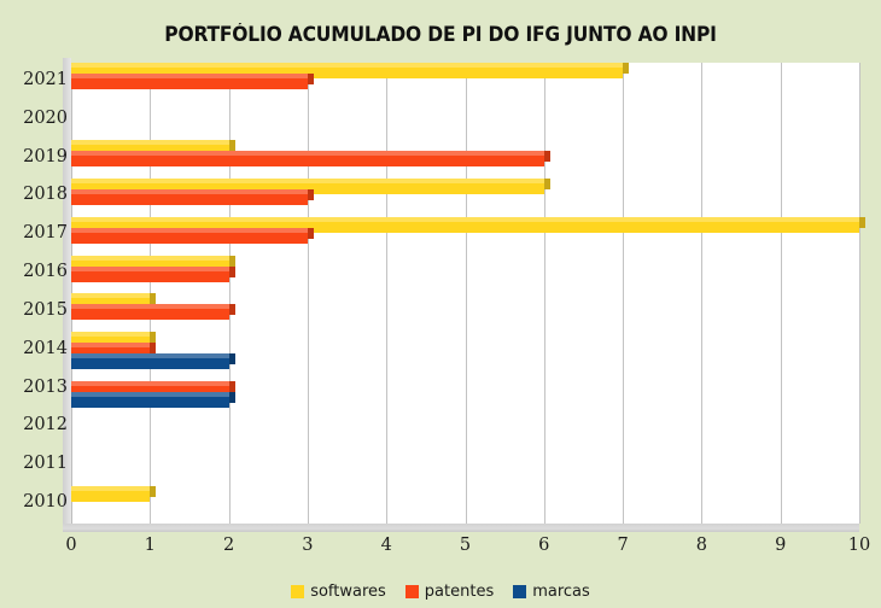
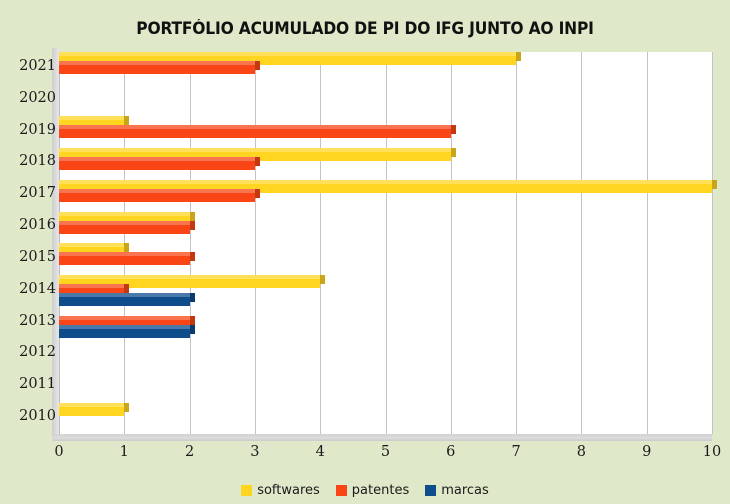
softwares/2014: 1 -> 4
softwares/2019: 2 -> 1
